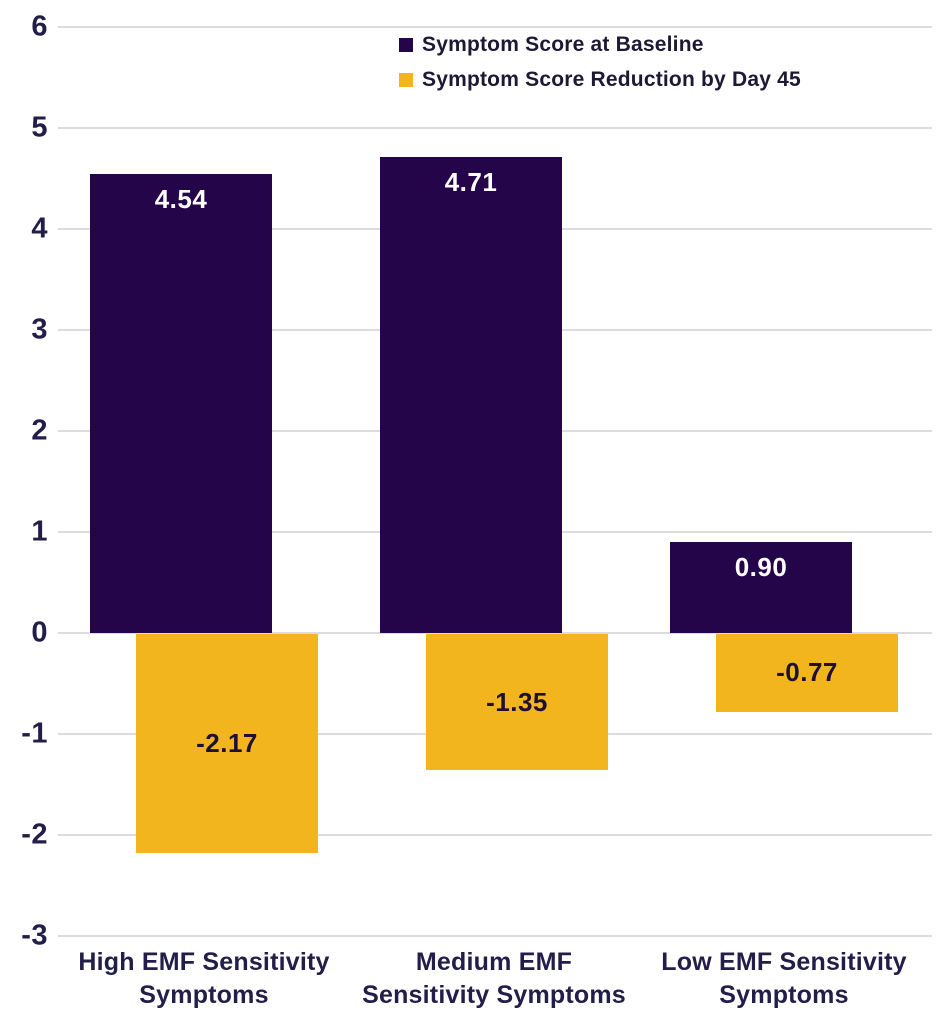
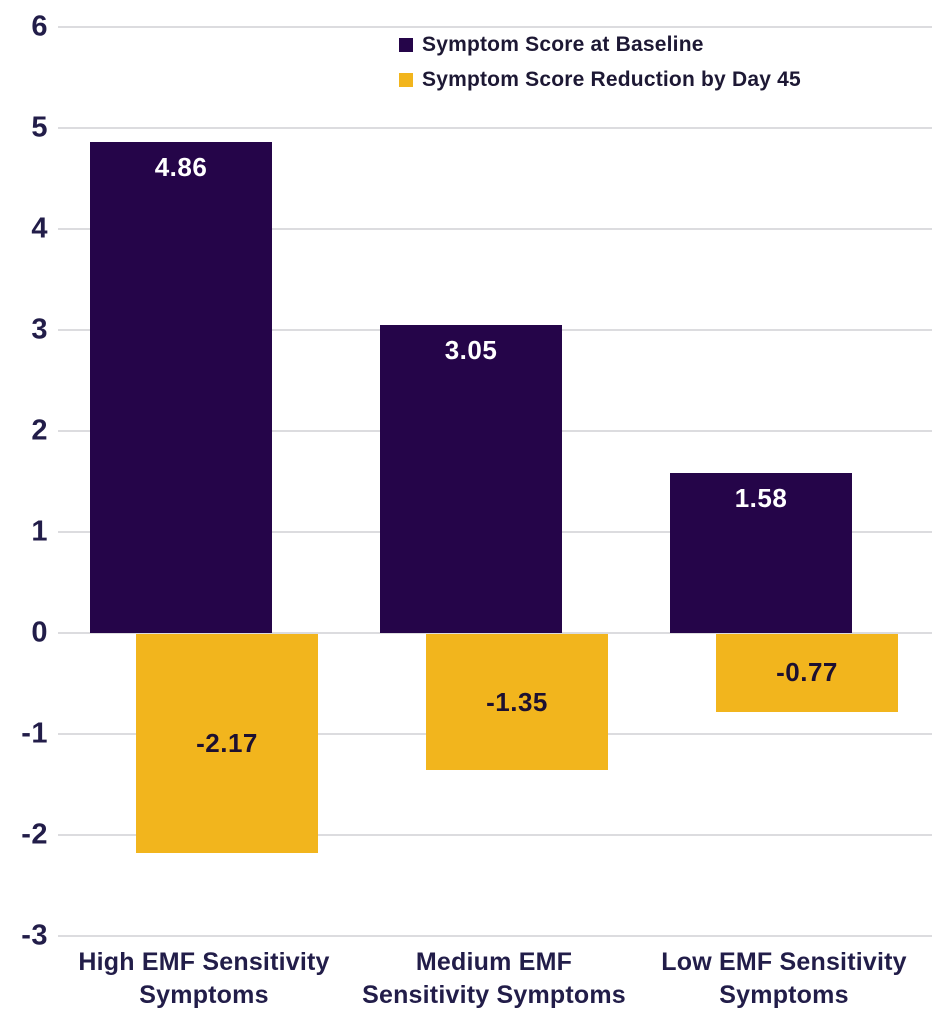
Symptom Score at Baseline/High EMF Sensitivity Symptoms: 4.54 -> 4.86
Symptom Score at Baseline/Medium EMF Sensitivity Symptoms: 4.71 -> 3.05
Symptom Score at Baseline/Low EMF Sensitivity Symptoms: 0.90 -> 1.58
